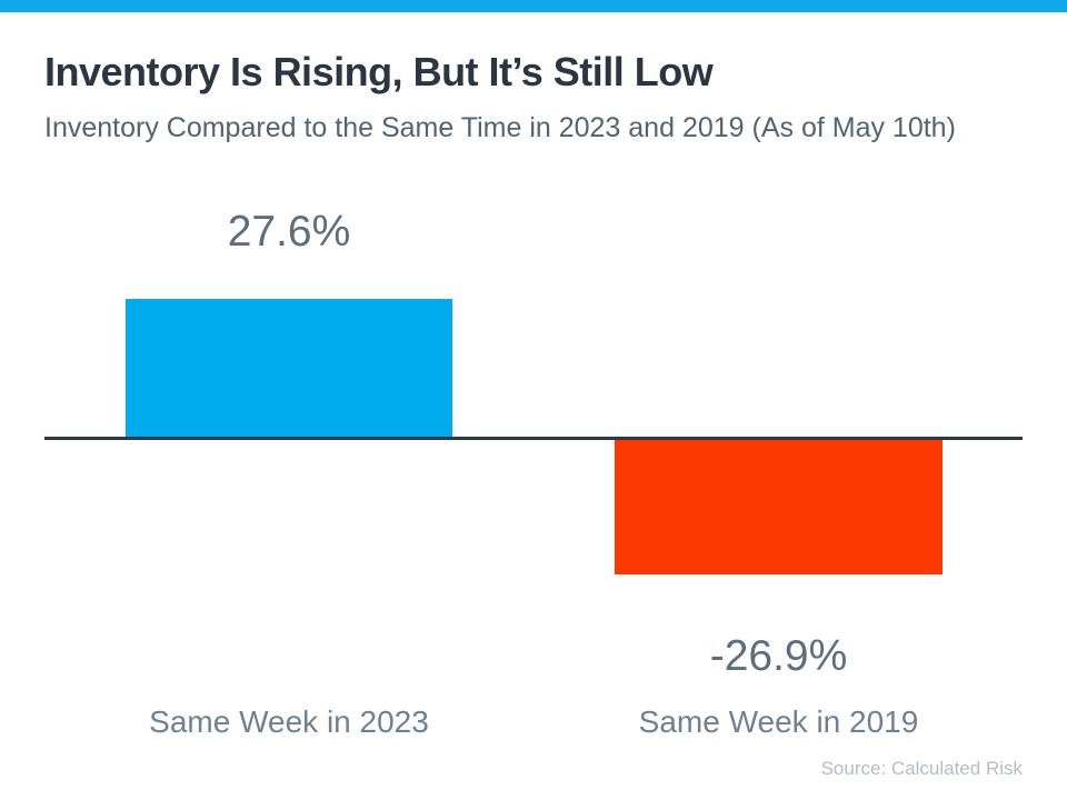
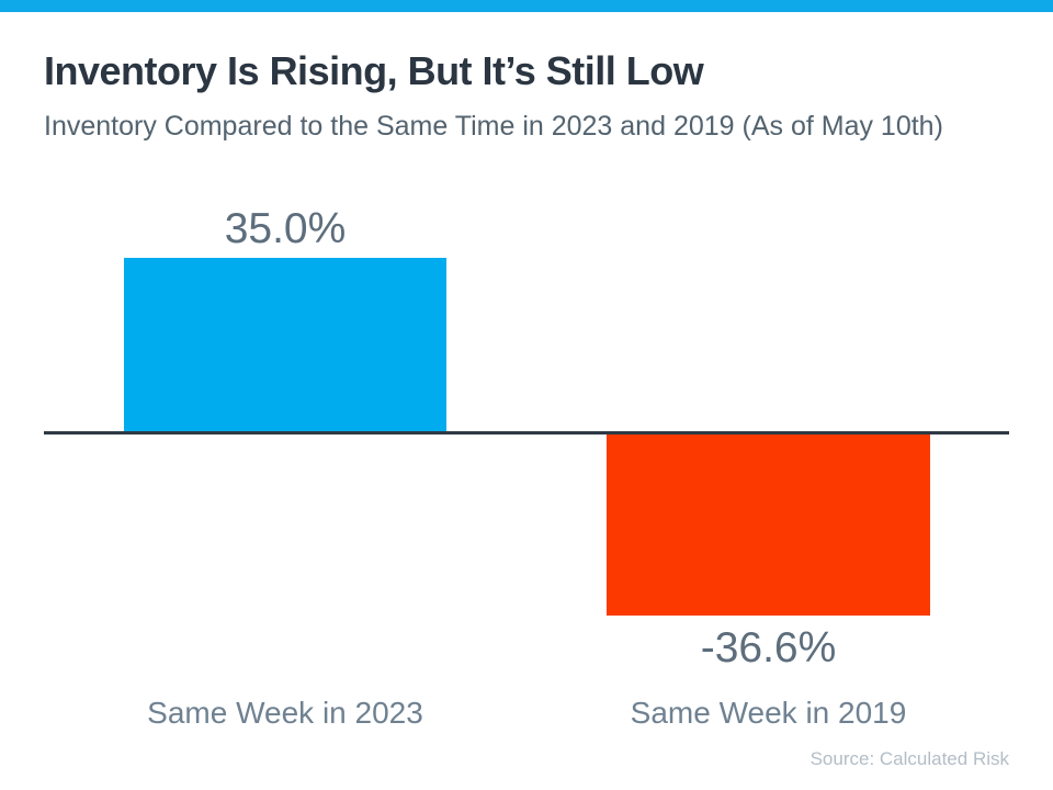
Same Week in 2023: 27.6% -> 35.0%
Same Week in 2019: -26.9% -> -36.6%
